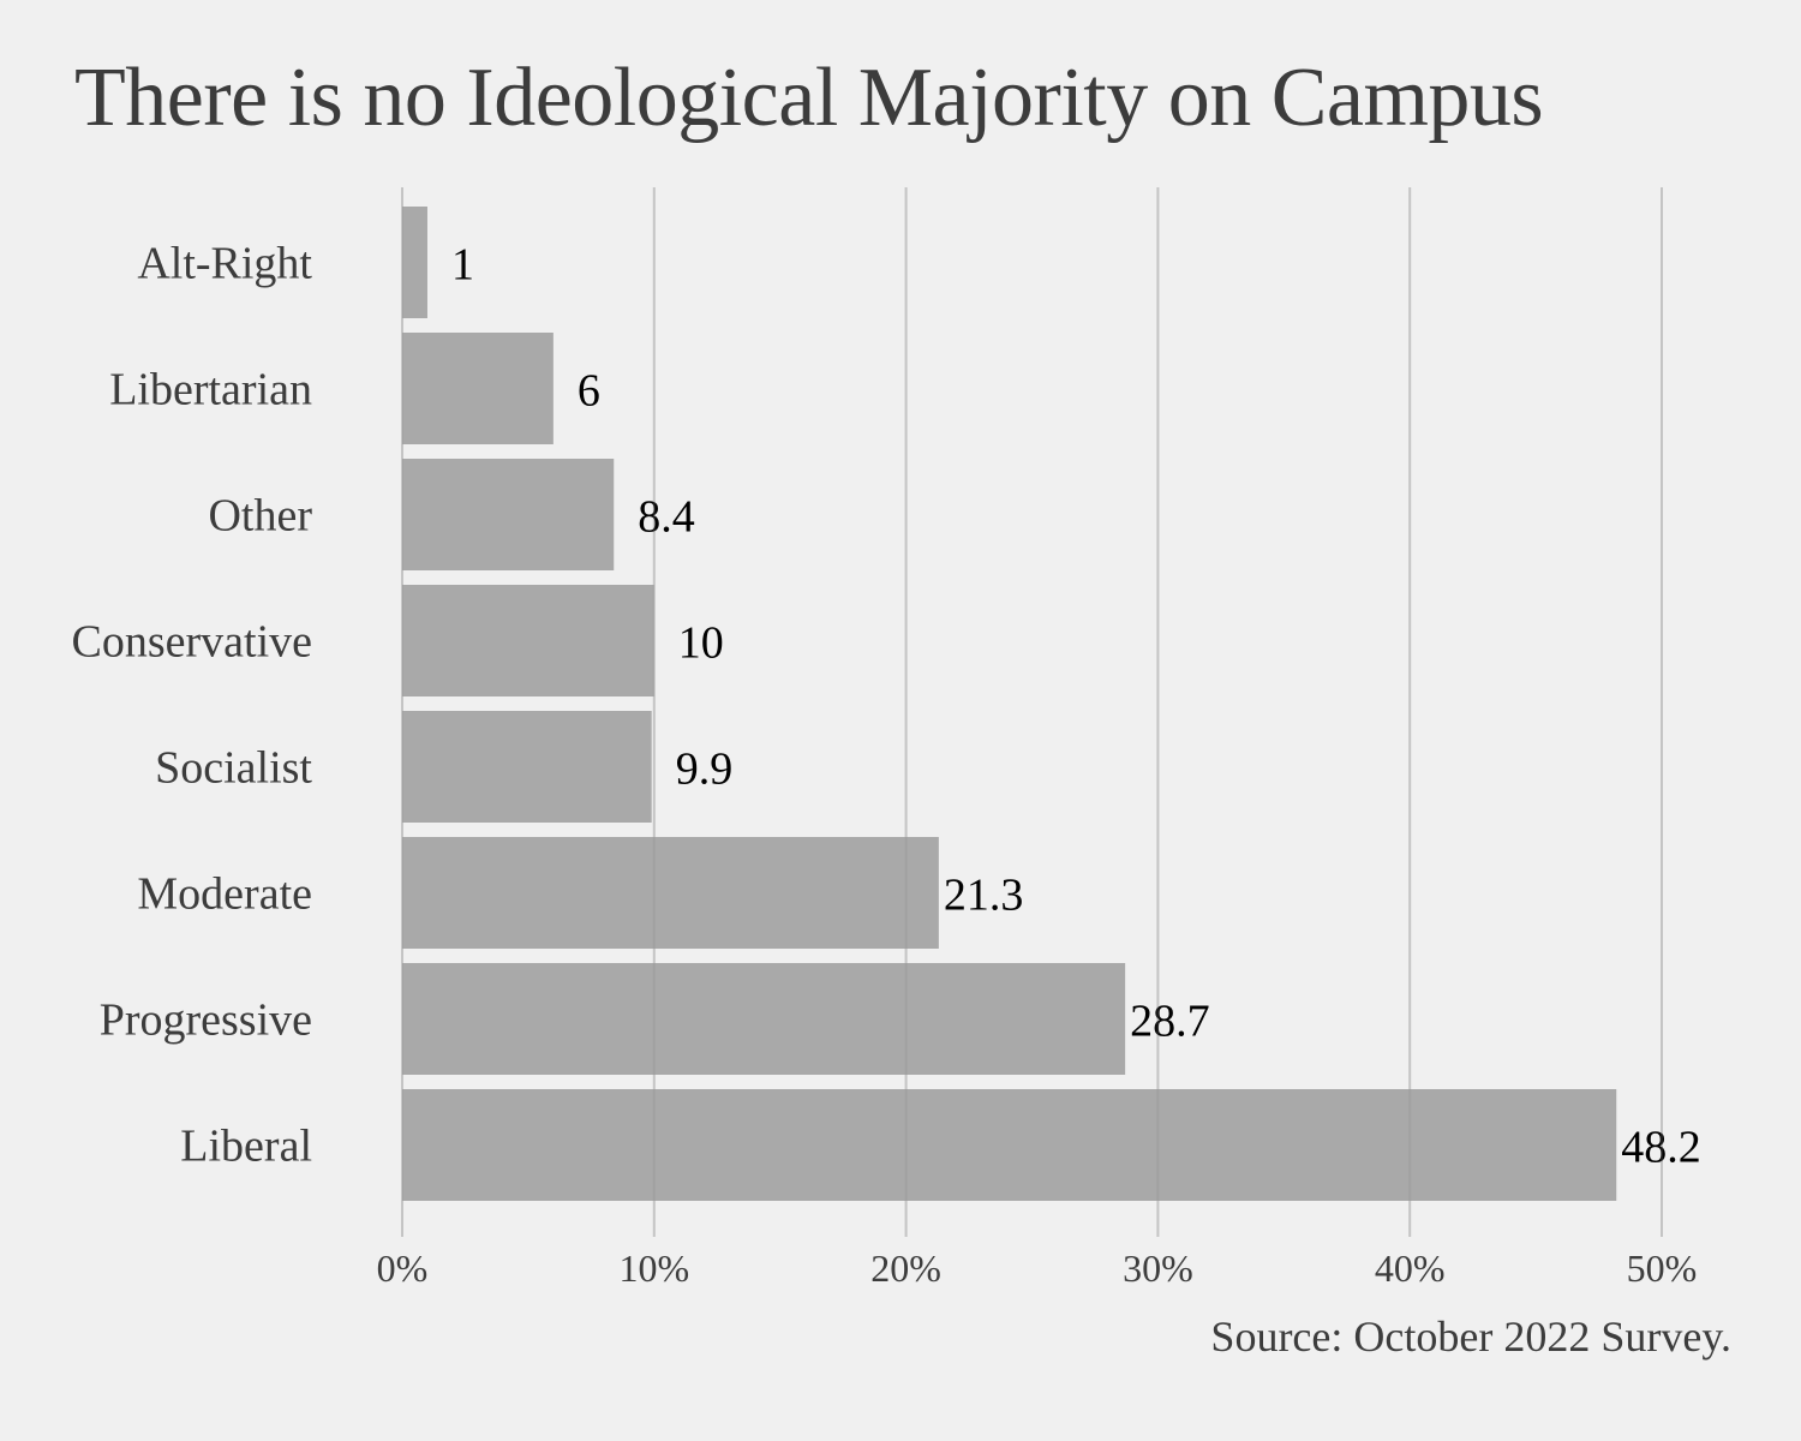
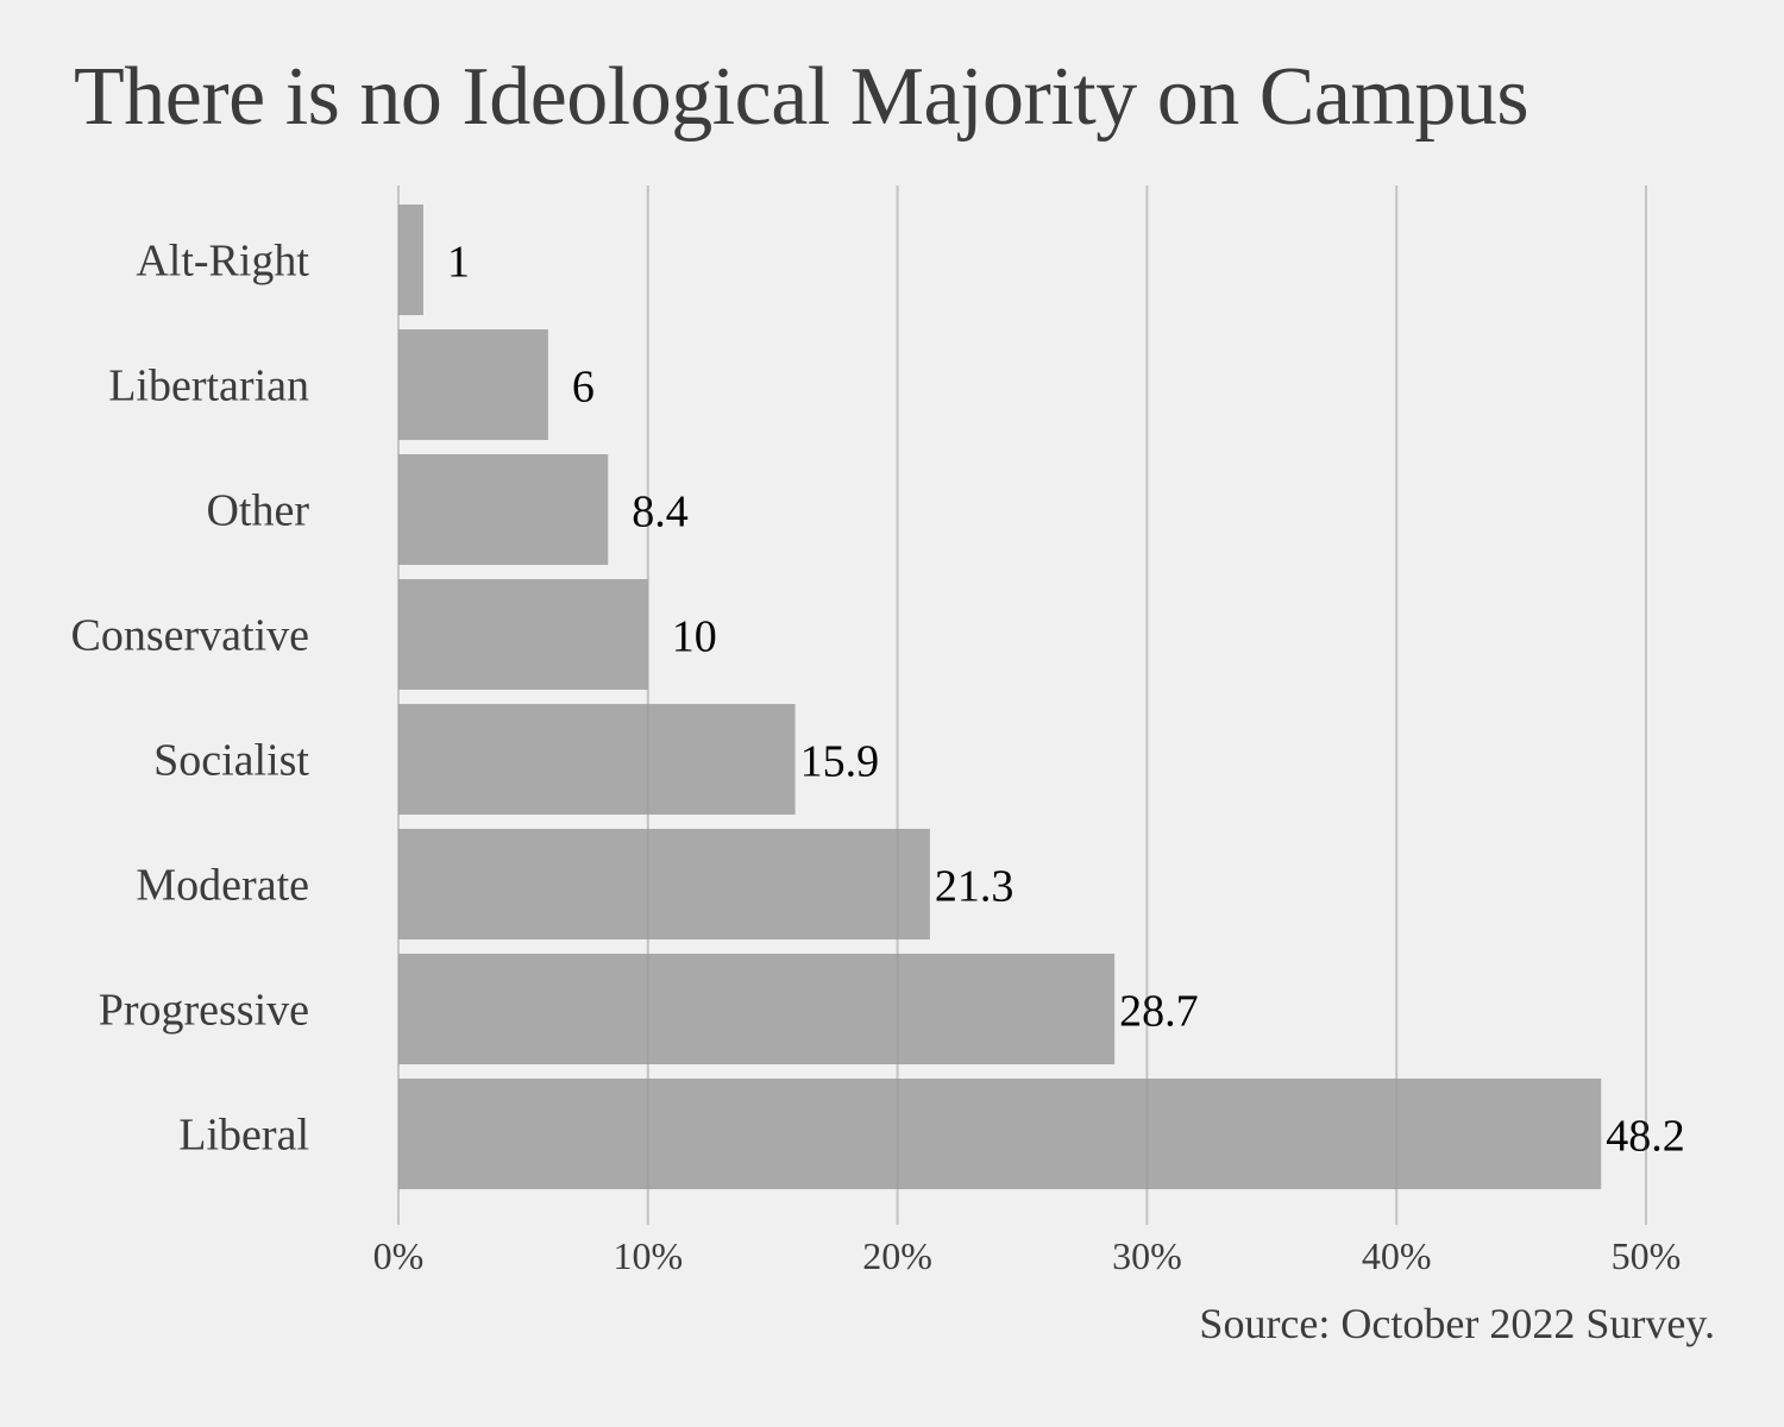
Socialist: 9.9 -> 15.9
